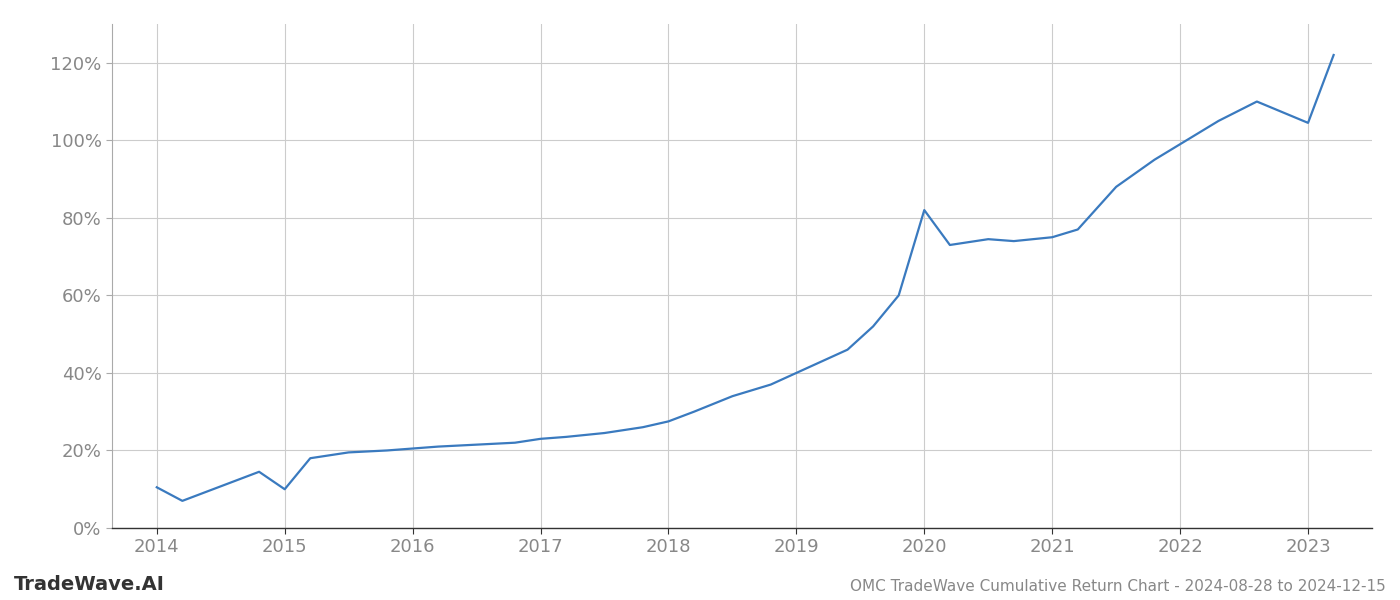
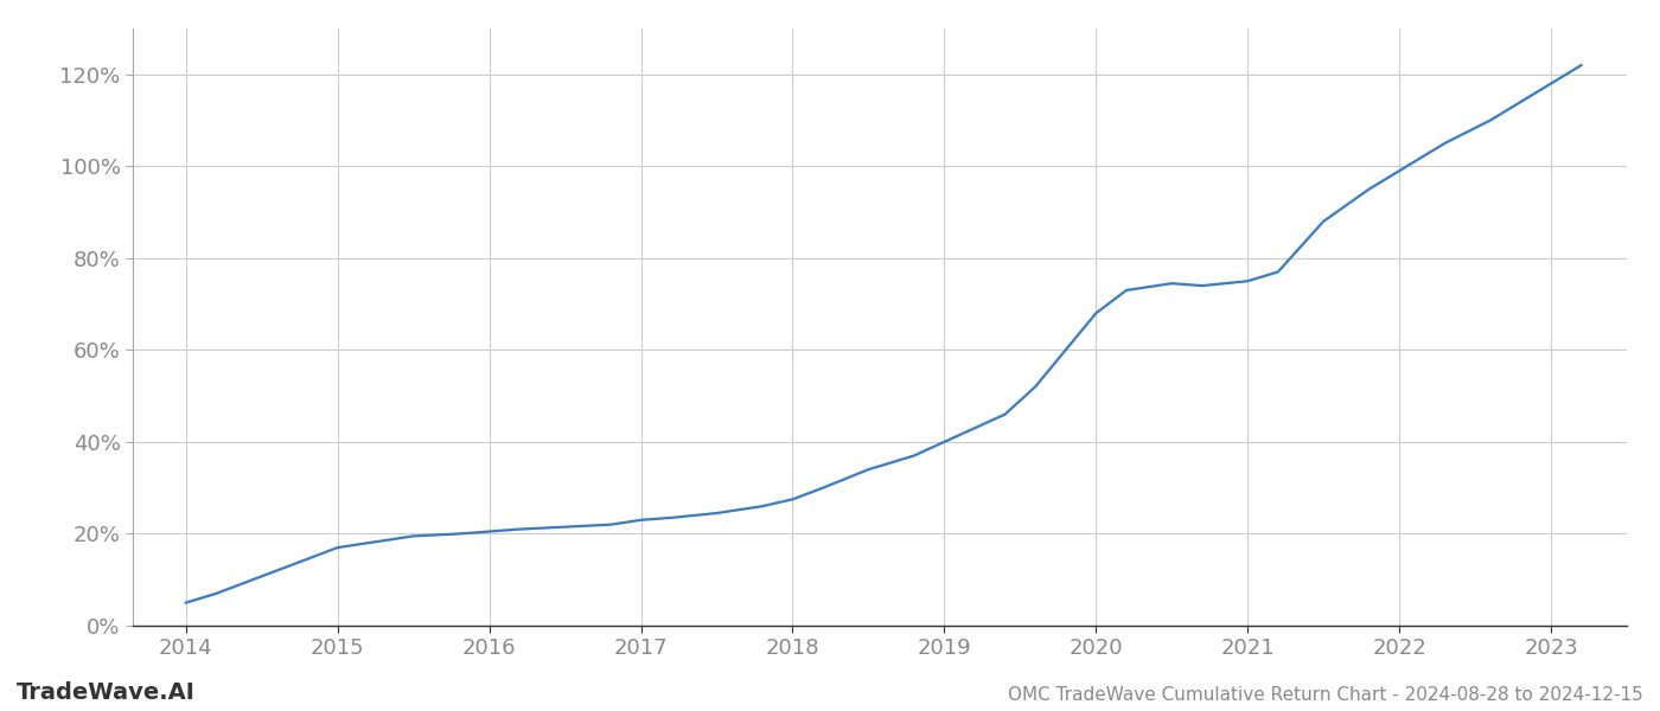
2014: 10.5% -> 5.0%
2015: 10.0% -> 17.0%
2020: 82.0% -> 68.0%
2023: 104.5% -> 118.0%
